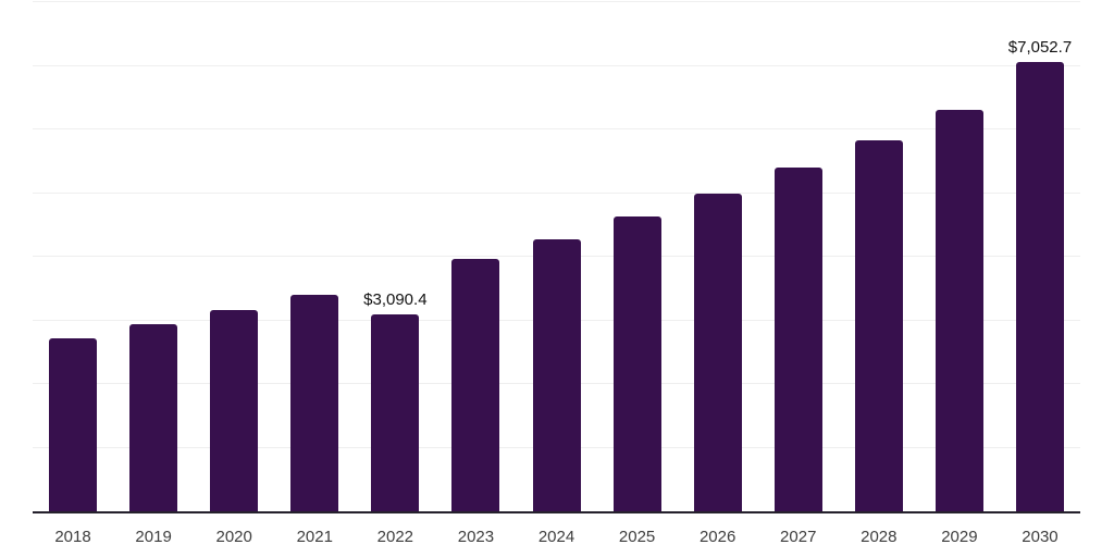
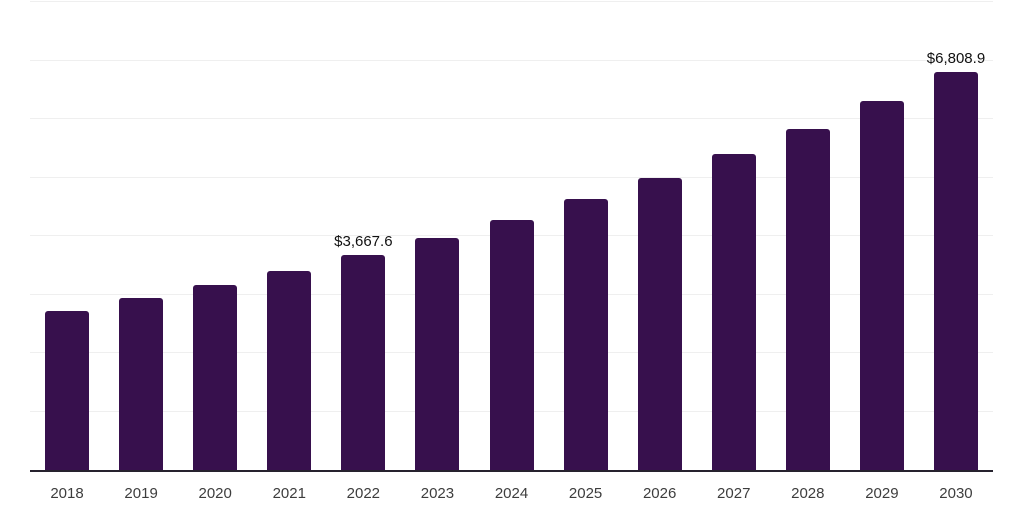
2022: $3,090.4 -> $3,667.6
2030: $7,052.7 -> $6,808.9
